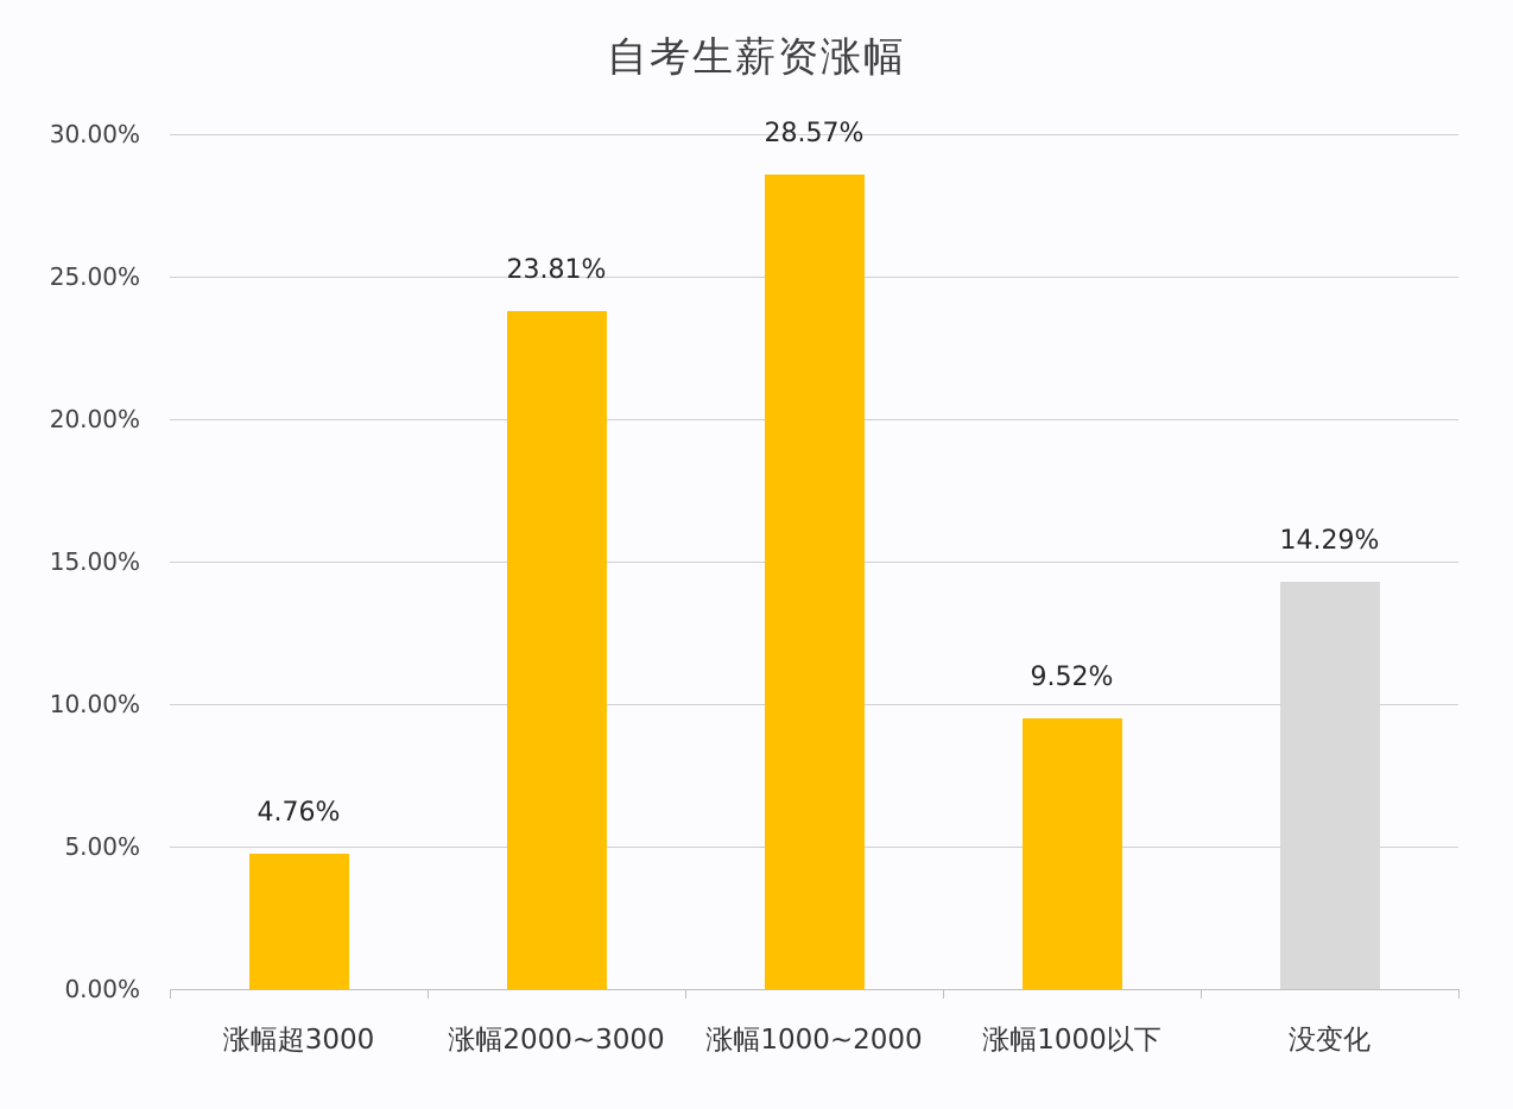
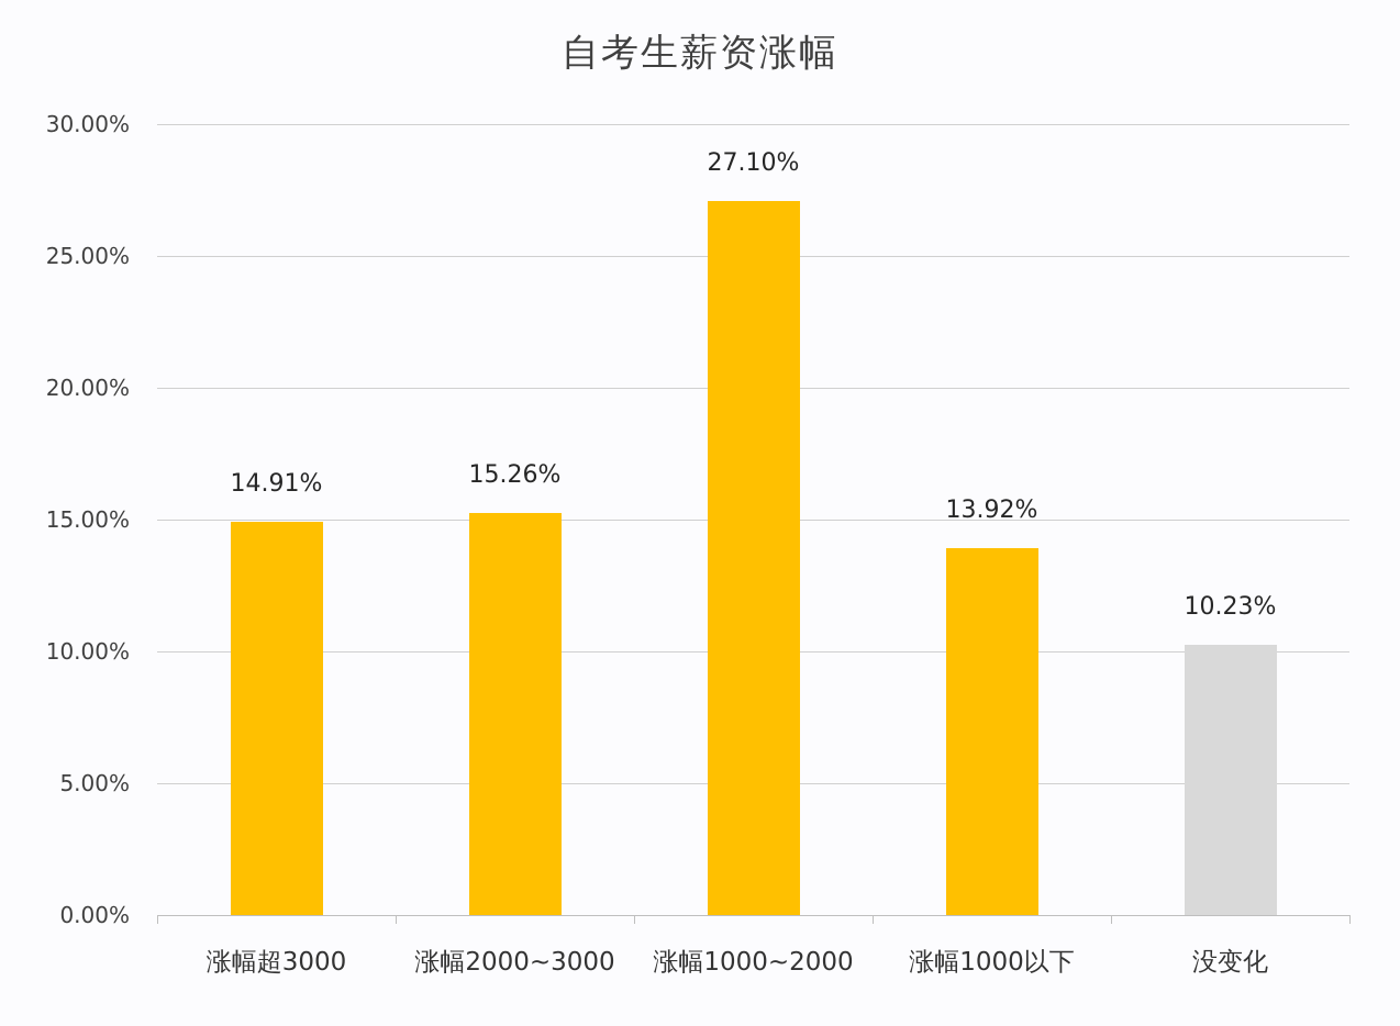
涨幅超3000: 4.76% -> 14.91%
涨幅2000~3000: 23.81% -> 15.26%
涨幅1000~2000: 28.57% -> 27.10%
涨幅1000以下: 9.52% -> 13.92%
没变化: 14.29% -> 10.23%
